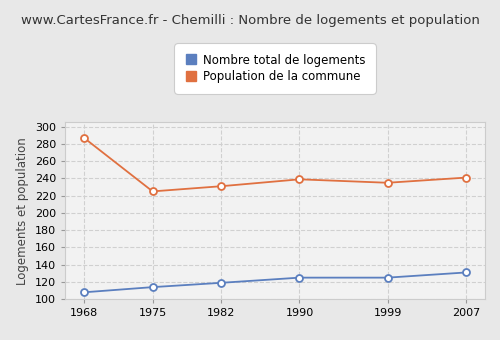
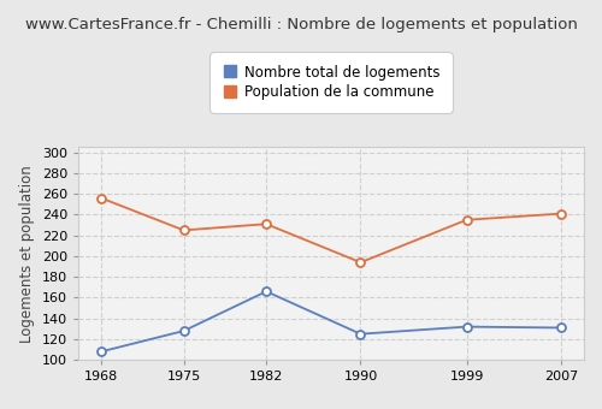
Population de la commune/1968: 287 -> 256
Nombre total de logements/1975: 114 -> 128
Nombre total de logements/1982: 119 -> 166
Population de la commune/1990: 239 -> 194
Nombre total de logements/1999: 125 -> 132
